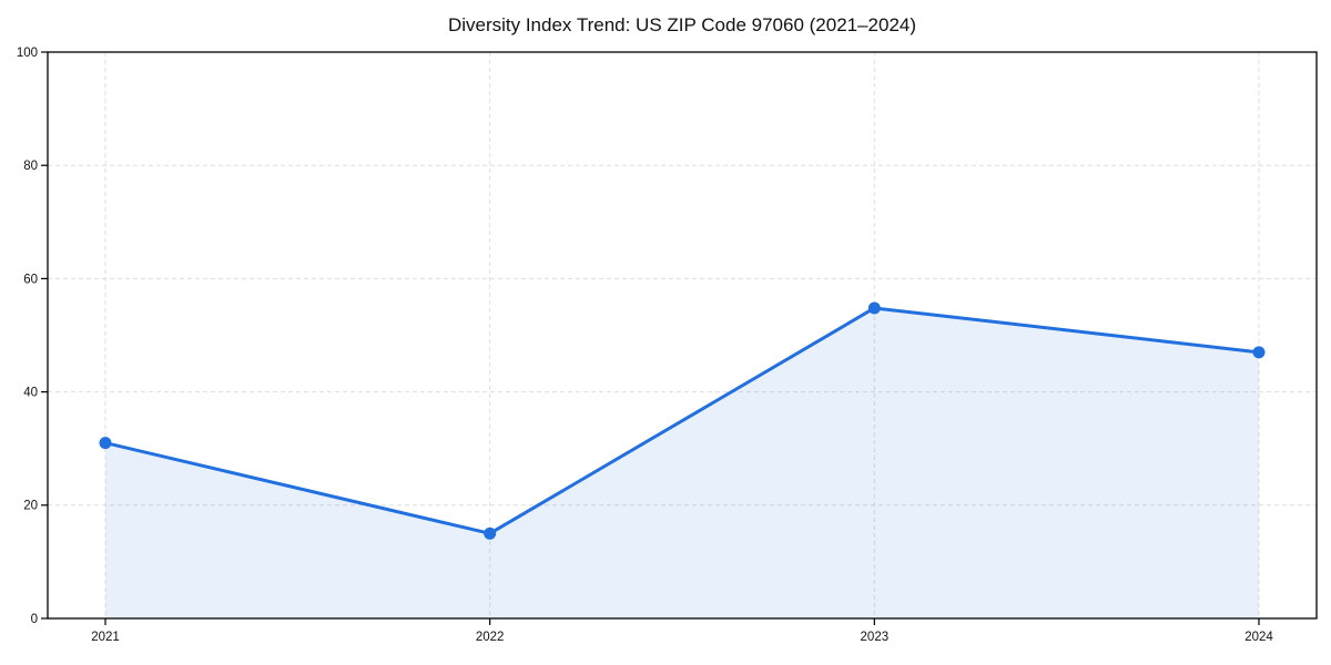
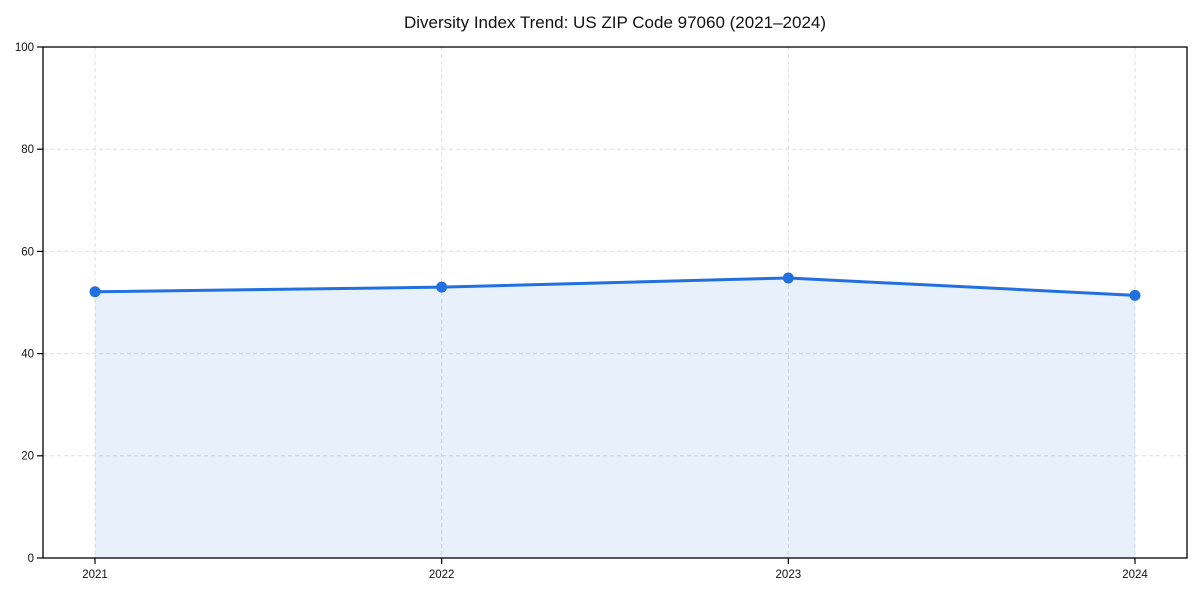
2021: 31 -> 52
2022: 15 -> 53
2024: 47 -> 51
